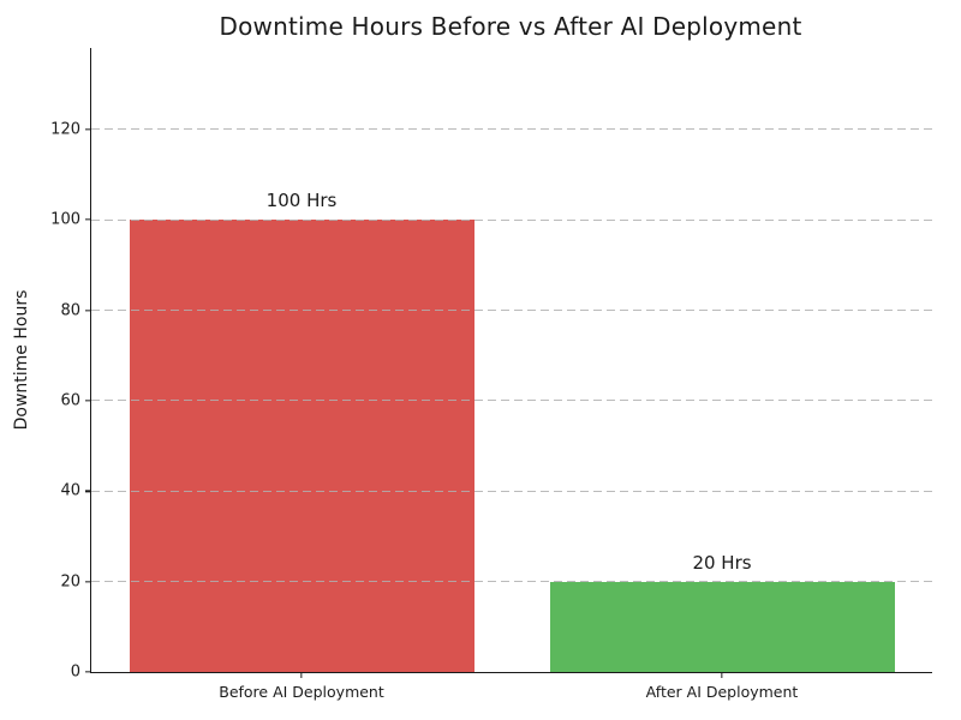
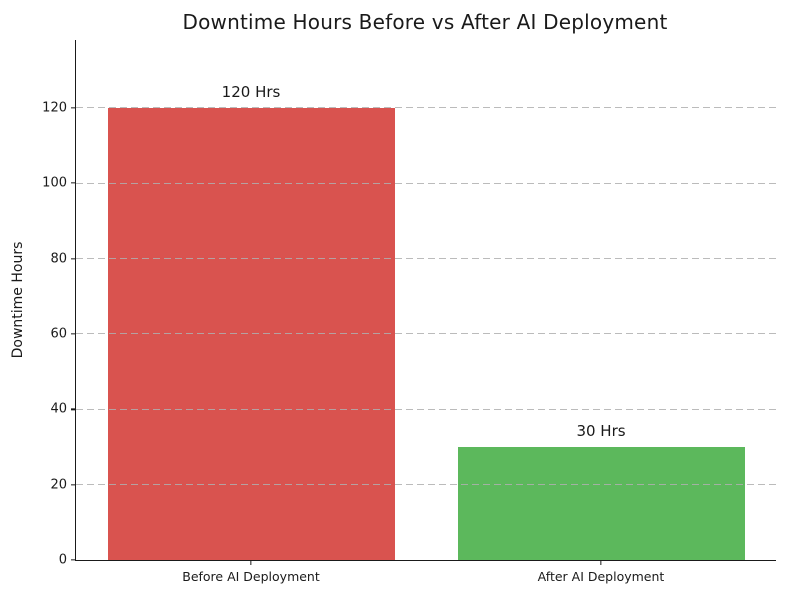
Before AI Deployment: 100 -> 120
After AI Deployment: 20 -> 30
